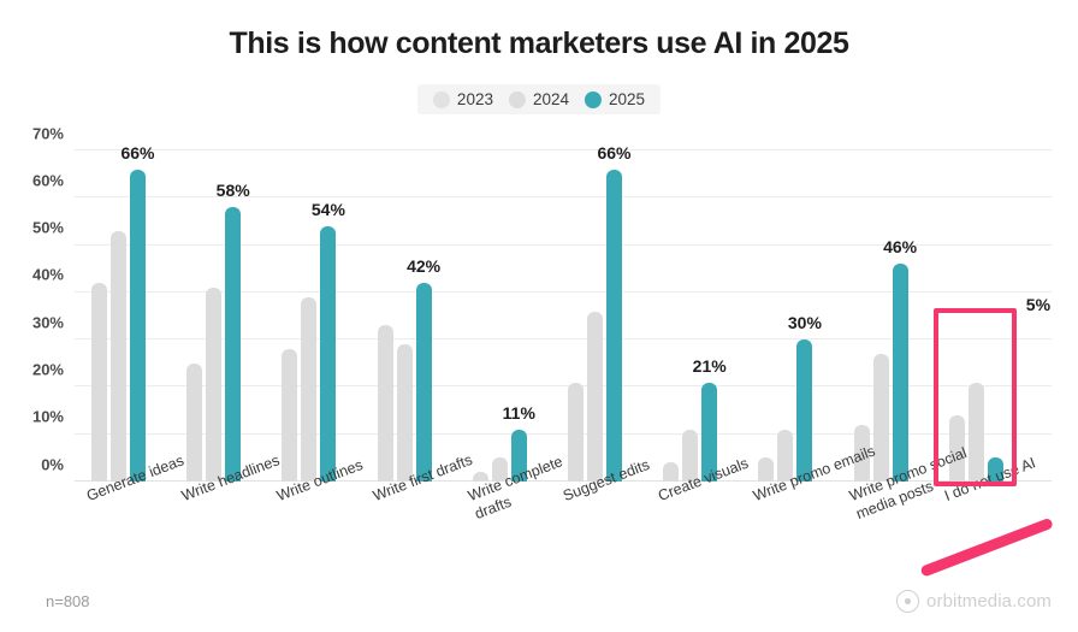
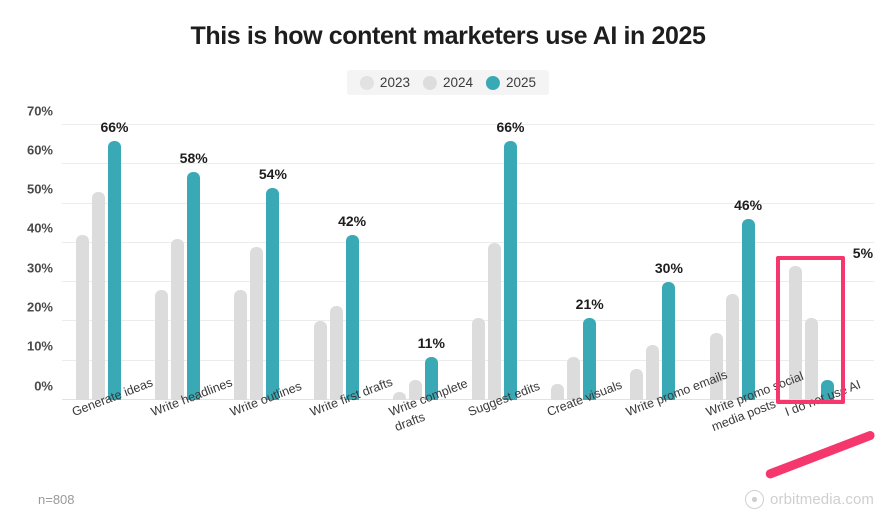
2023/Write headlines: 25% -> 28%
2023/Write first drafts: 33% -> 20%
2024/Write first drafts: 29% -> 24%
2024/Suggest edits: 36% -> 40%
2023/Write promo emails: 5% -> 8%
2024/Write promo emails: 11% -> 14%
2023/Write promo social media posts: 12% -> 17%
2023/I do not use AI: 14% -> 34%
